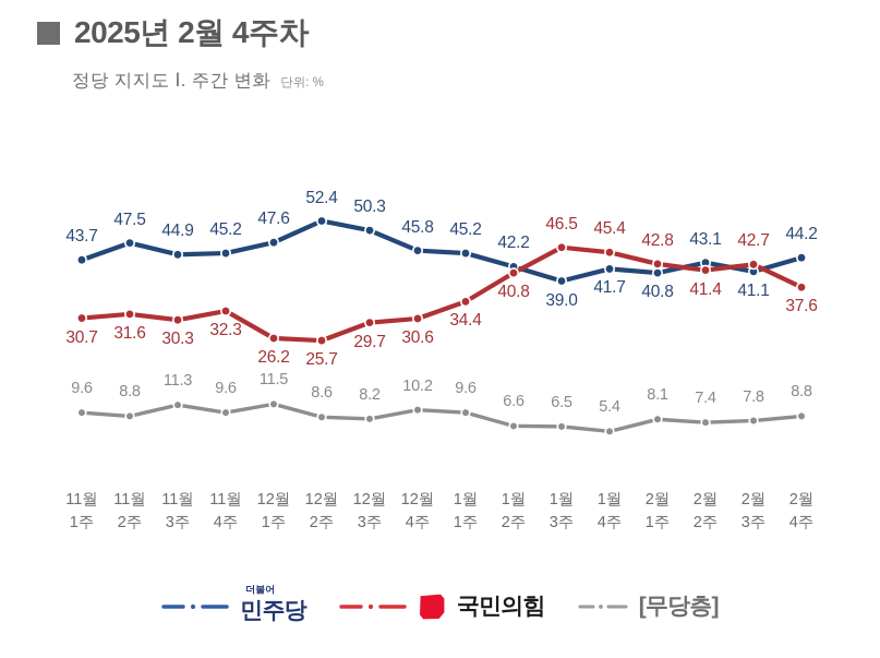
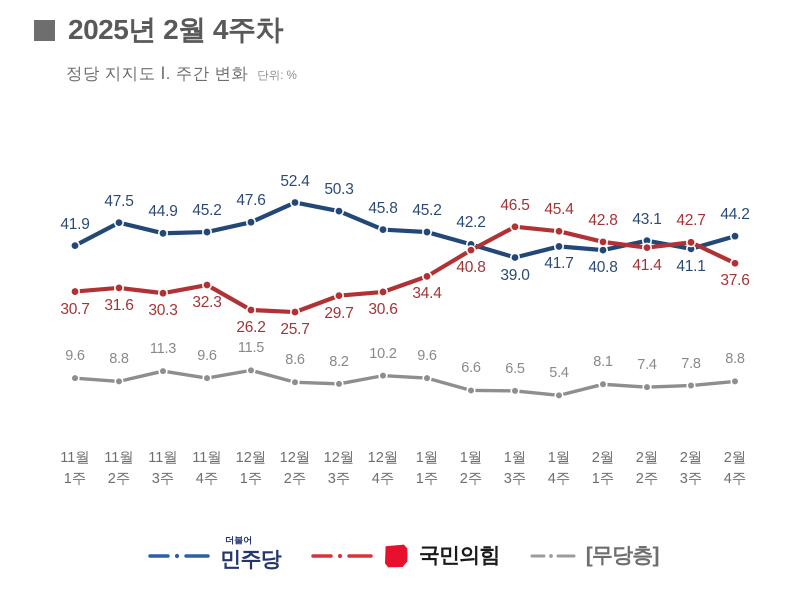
민주당/11월 1주: 43.7 -> 41.9
